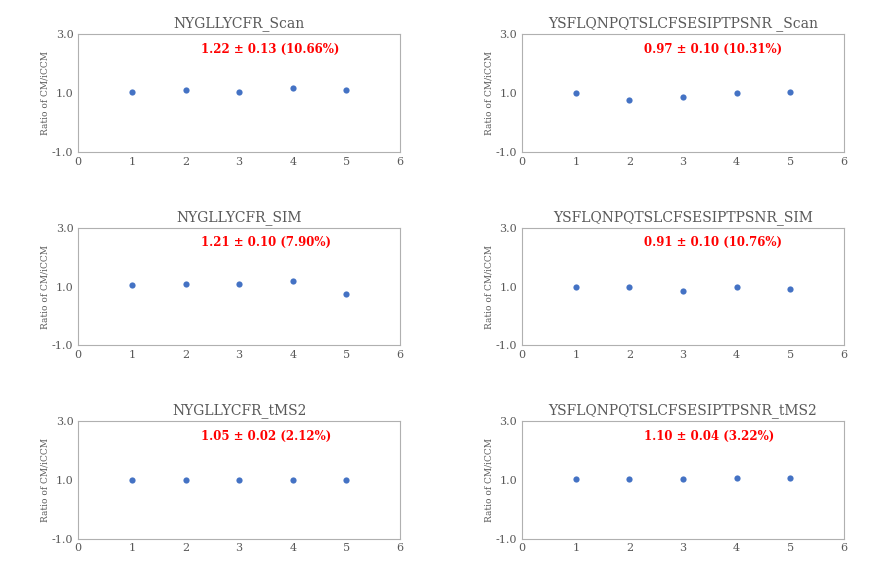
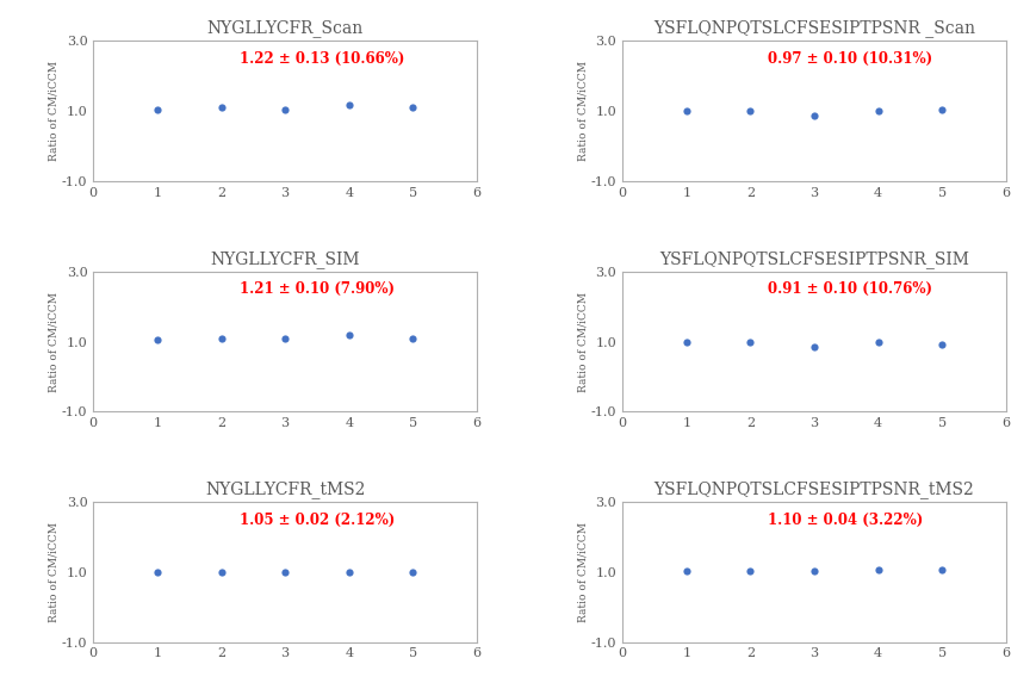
YSFLQNPQTSLCFSESIPTPSNR _Scan/2: 0.75 -> 1.00
NYGLLYCFR_SIM/5: 0.75 -> 1.08
